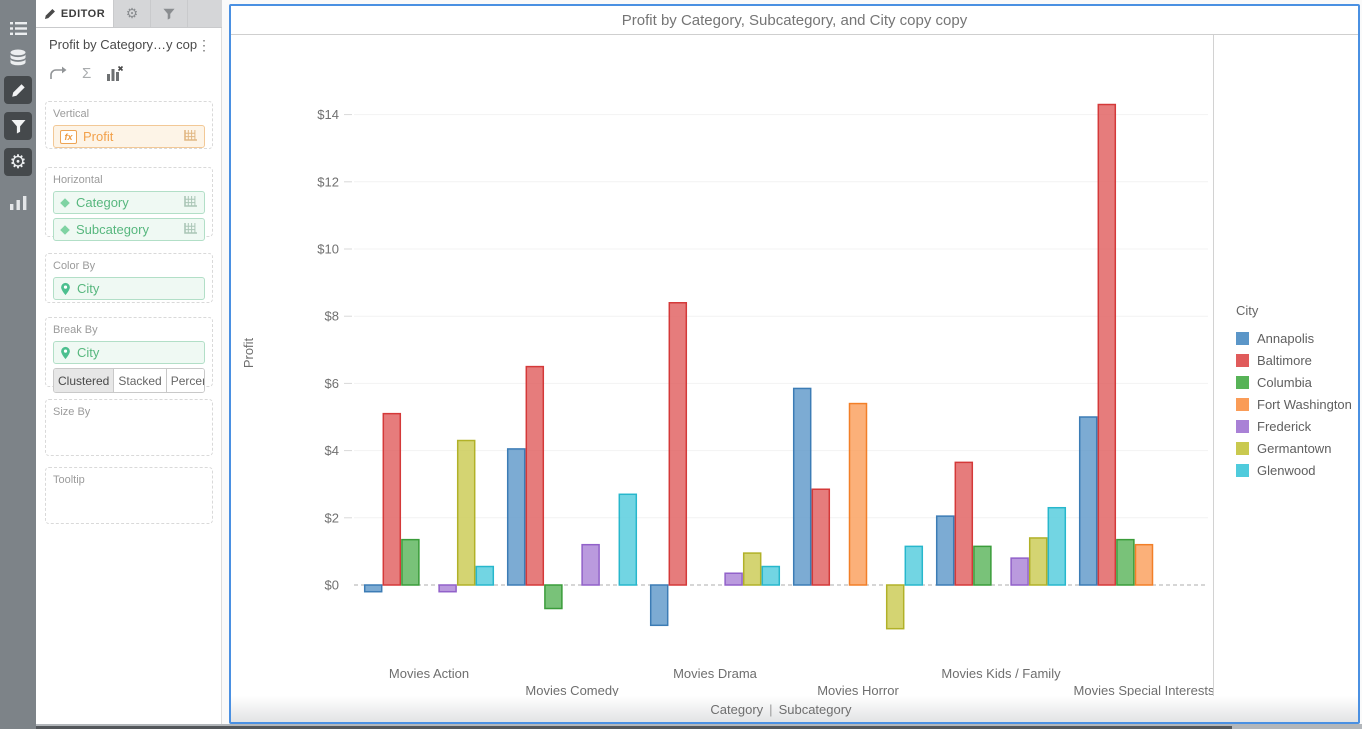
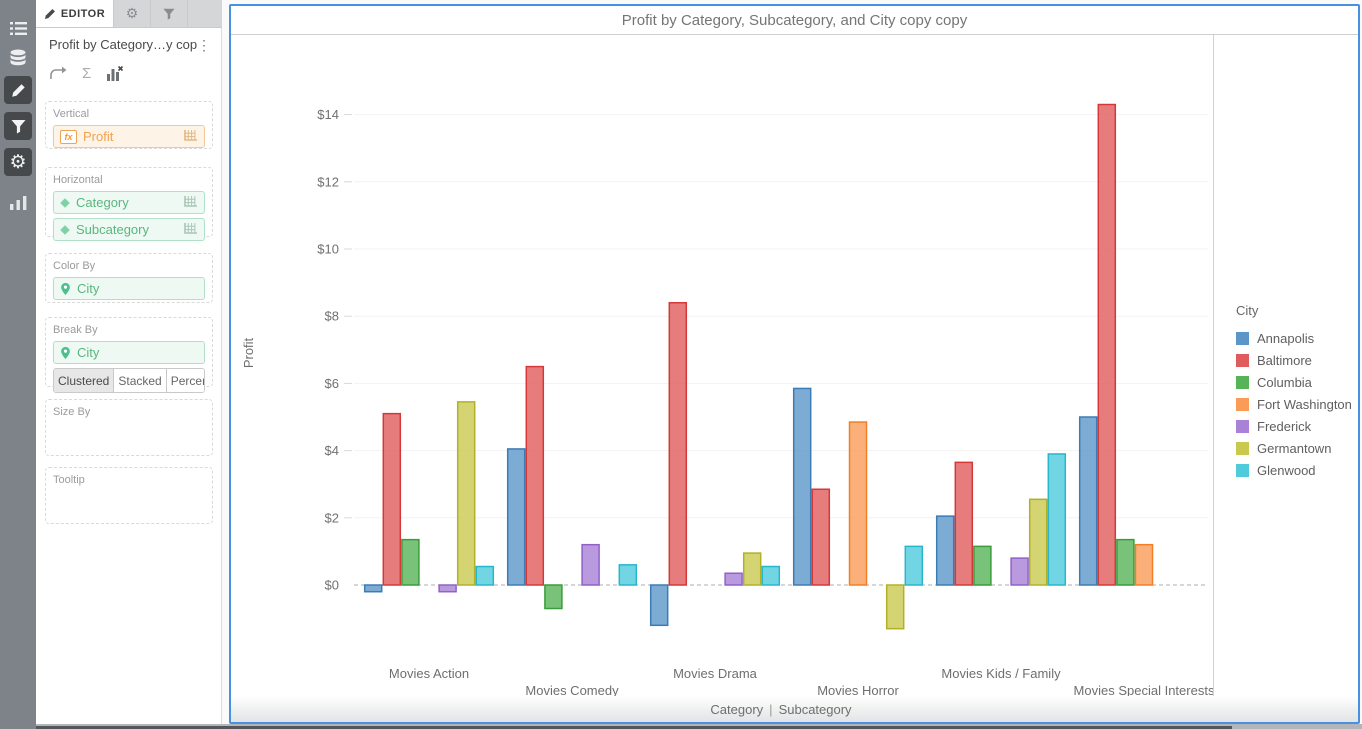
Germantown/Movies Action: $4.3 -> $5.5
Glenwood/Movies Comedy: $2.7 -> $0.6
Fort Washington/Movies Horror: $5.4 -> $4.8
Germantown/Movies Kids / Family: $1.4 -> $2.5
Glenwood/Movies Kids / Family: $2.3 -> $3.9
